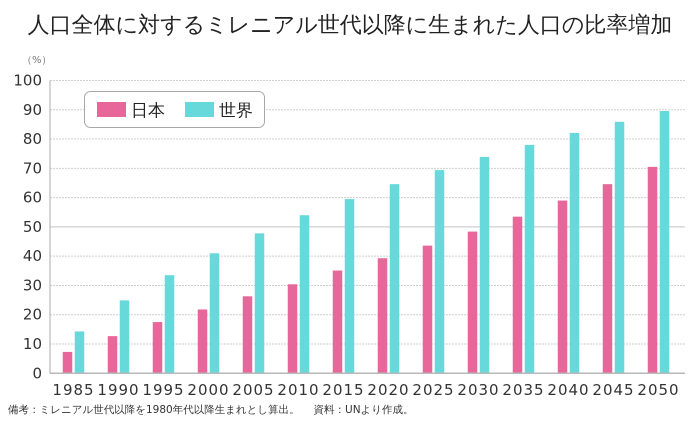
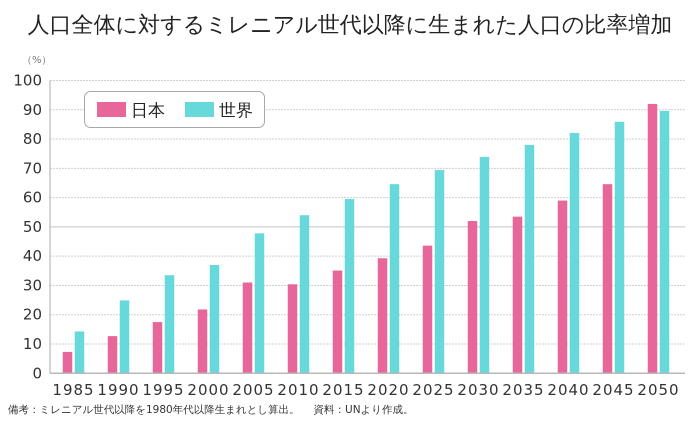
世界/2000: 41 -> 37
日本/2005: 26 -> 31
日本/2030: 48 -> 52
日本/2050: 70 -> 92
